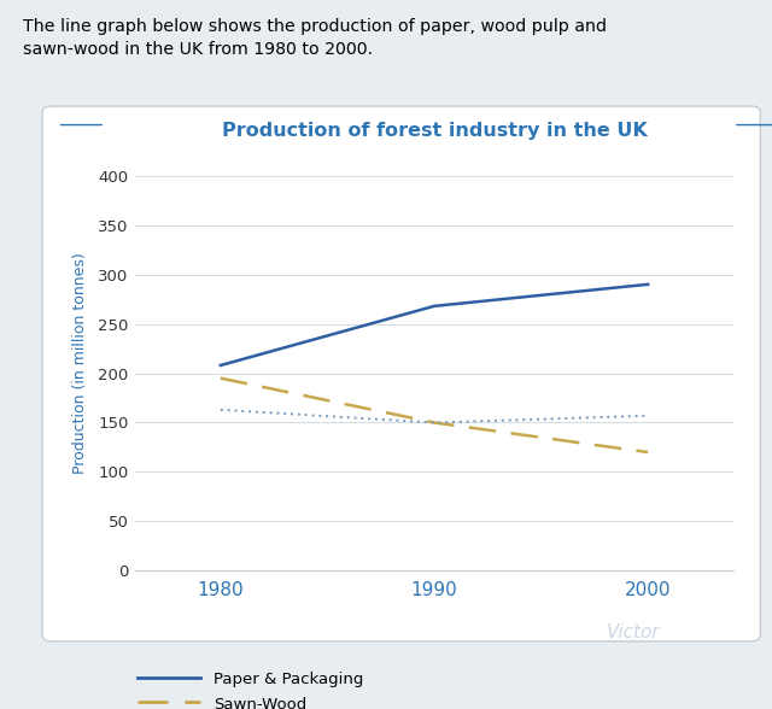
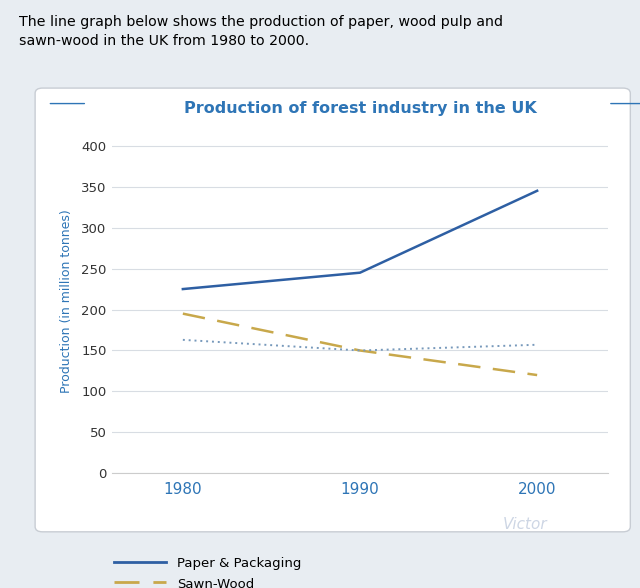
Paper & Packaging/1980: 208 -> 225
Paper & Packaging/1990: 268 -> 245
Paper & Packaging/2000: 290 -> 345
